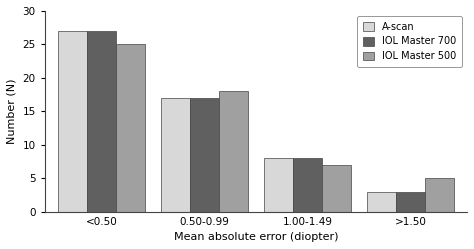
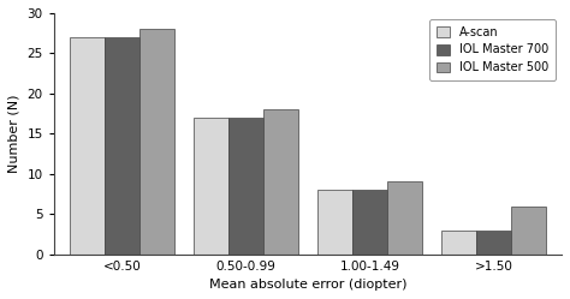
IOL Master 500/<0.50: 25 -> 28
IOL Master 500/1.00-1.49: 7 -> 9
IOL Master 500/>1.50: 5 -> 6
